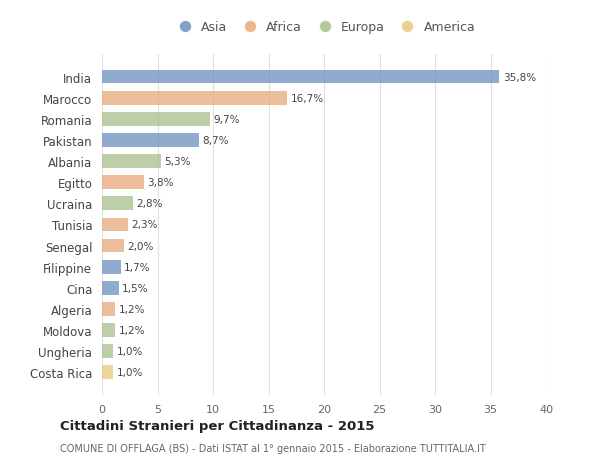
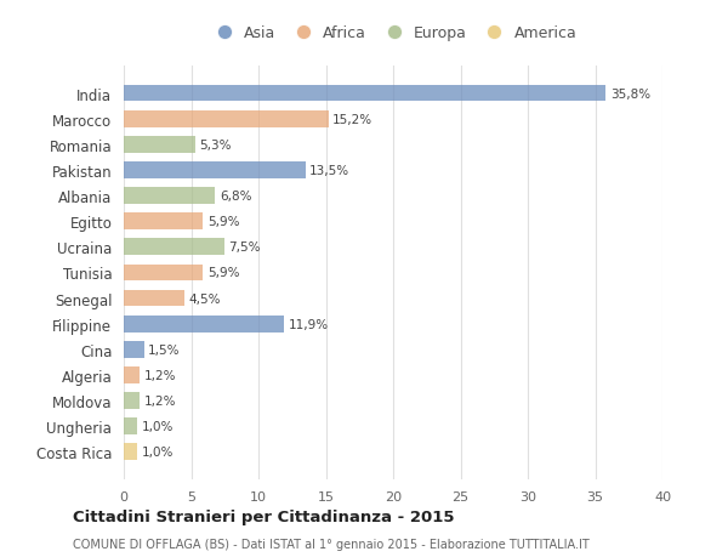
Marocco: 16,7% -> 15,2%
Romania: 9,7% -> 5,3%
Pakistan: 8,7% -> 13,5%
Albania: 5,3% -> 6,8%
Egitto: 3,8% -> 5,9%
Ucraina: 2,8% -> 7,5%
Tunisia: 2,3% -> 5,9%
Senegal: 2,0% -> 4,5%
Filippine: 1,7% -> 11,9%
